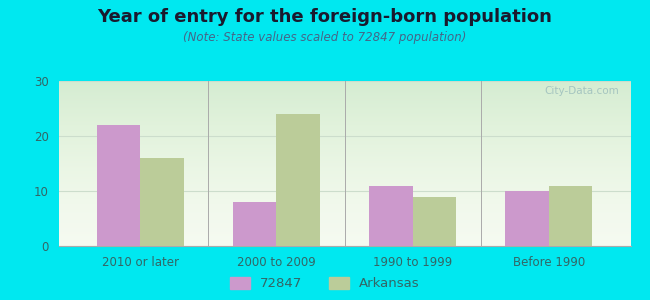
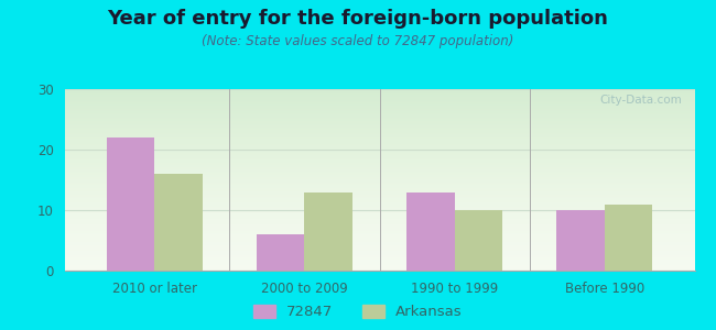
72847/2000 to 2009: 8 -> 6
Arkansas/2000 to 2009: 24 -> 13
72847/1990 to 1999: 11 -> 13
Arkansas/1990 to 1999: 9 -> 10
